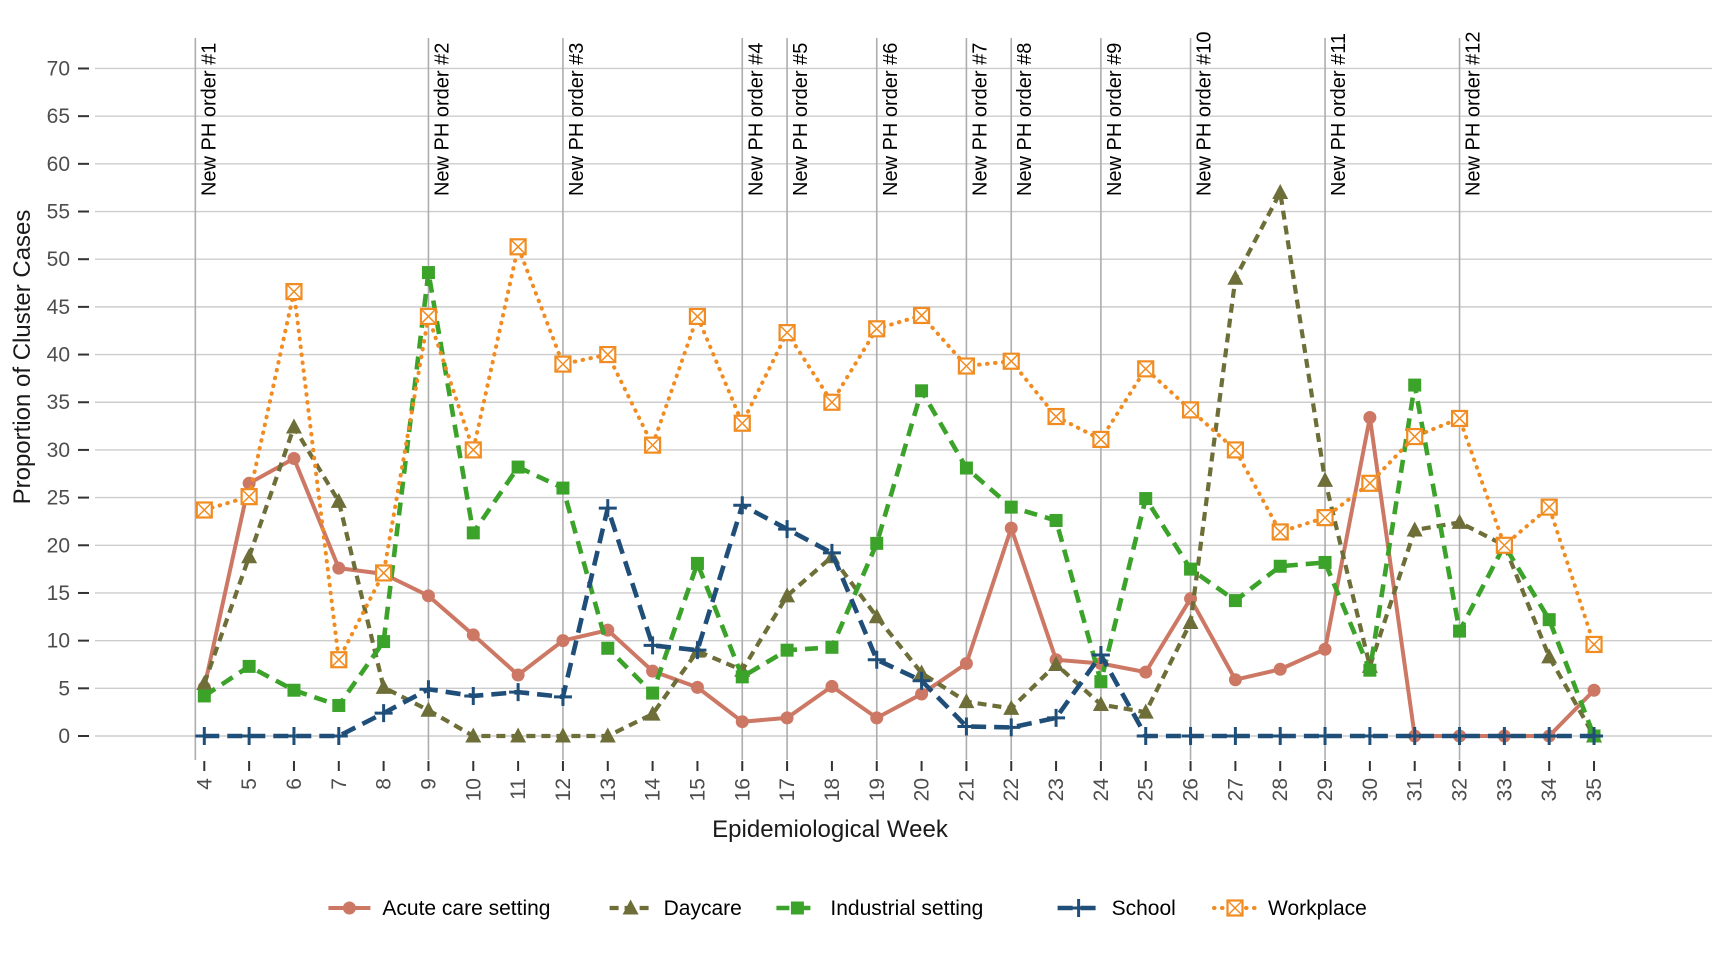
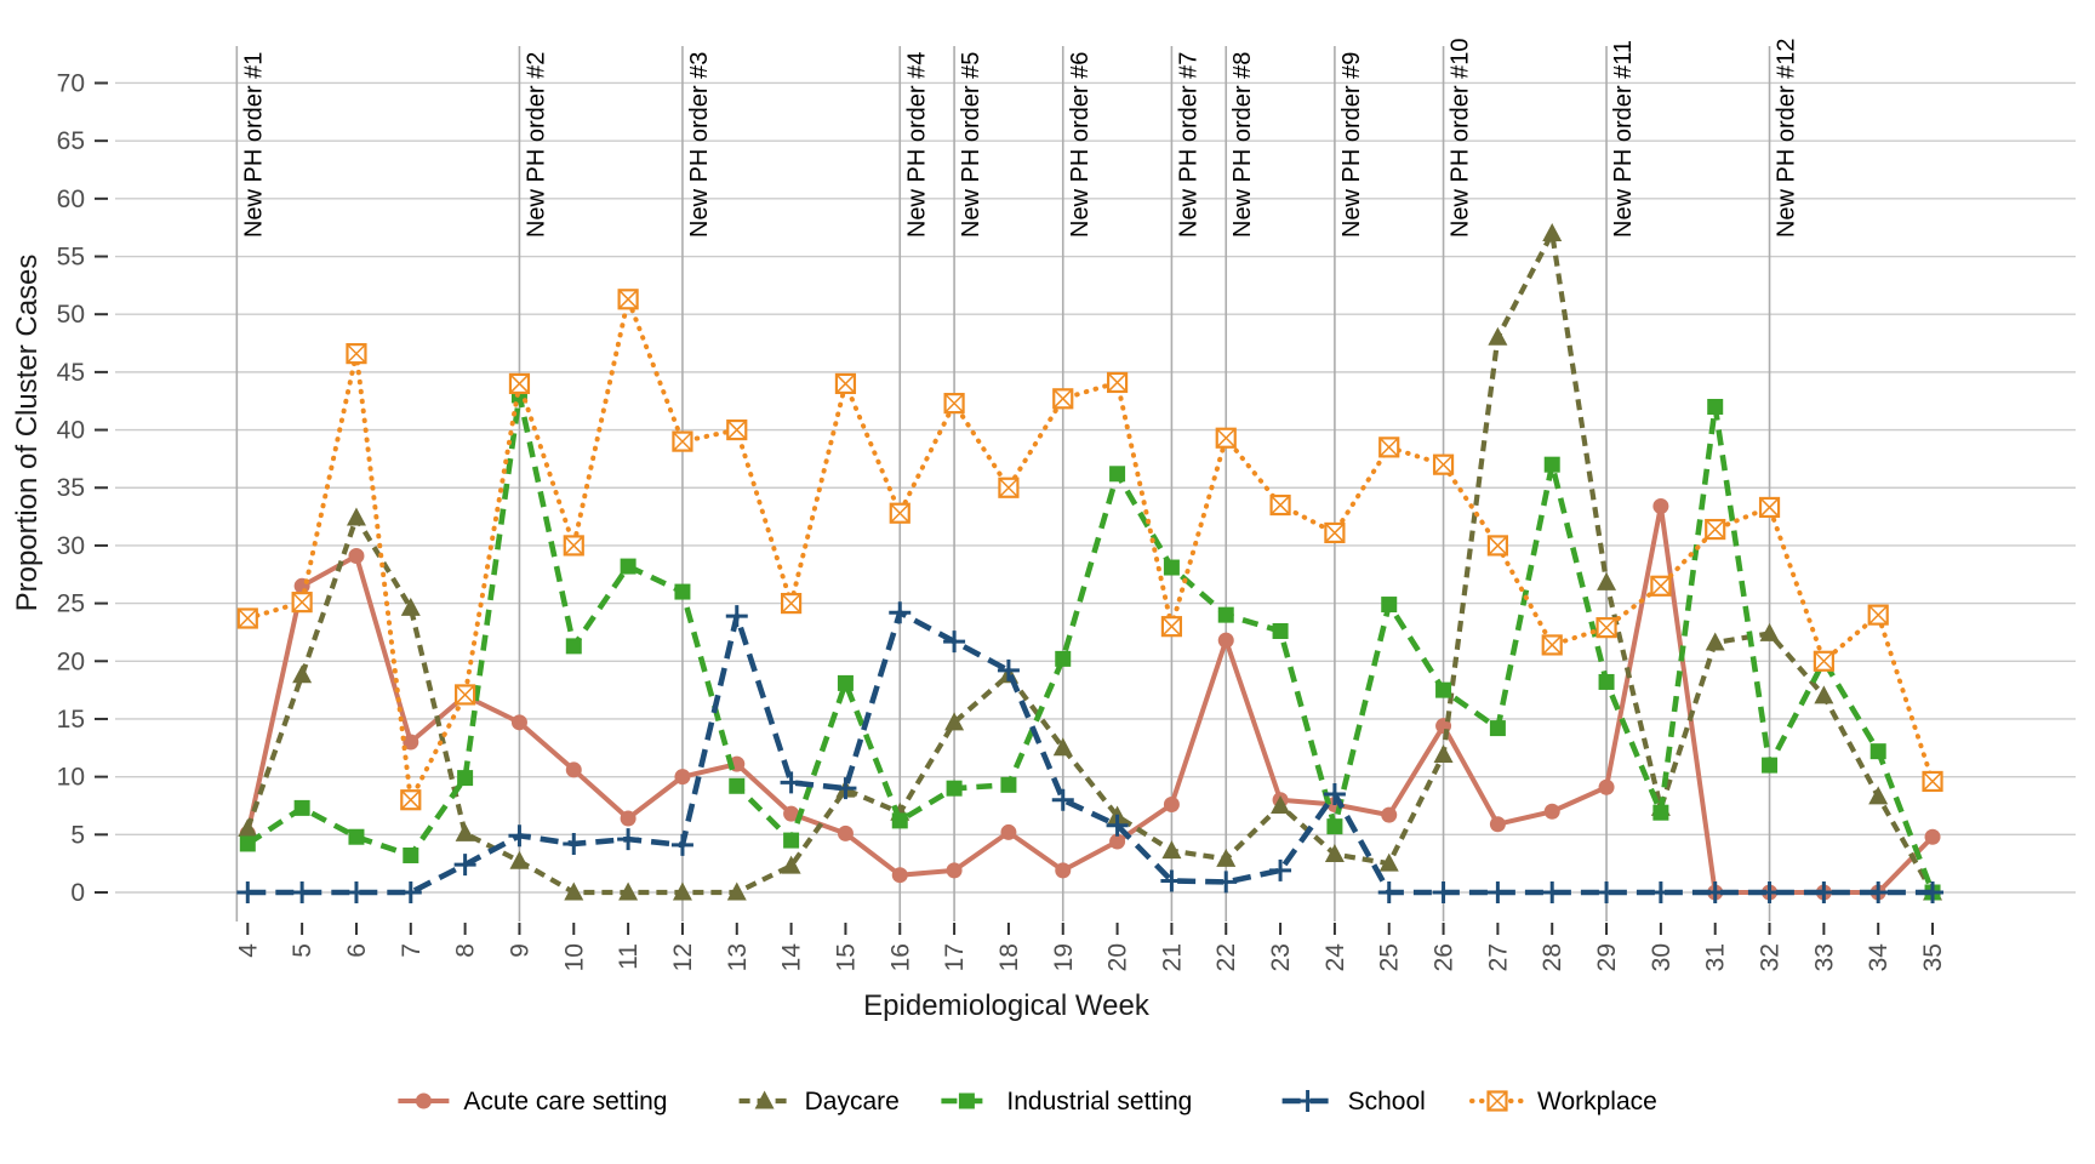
Acute care setting/7: 18 -> 13
Industrial setting/9: 49 -> 43
Workplace/14: 30 -> 25
Workplace/21: 39 -> 23
Workplace/26: 34 -> 37
Industrial setting/28: 18 -> 37
Industrial setting/31: 37 -> 42
Daycare/33: 20 -> 17
